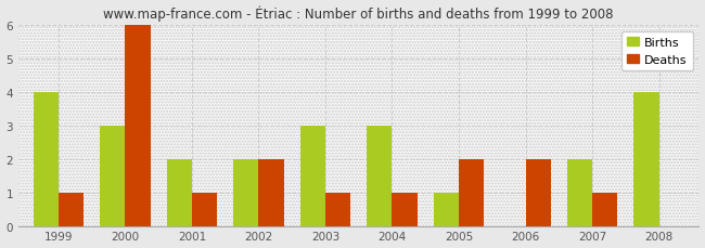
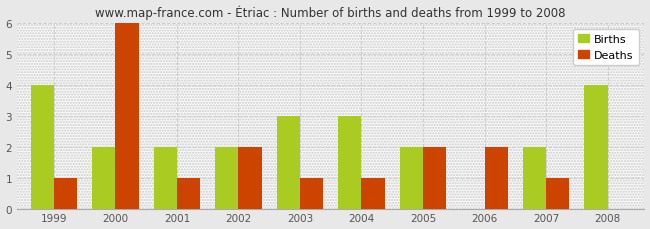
Births/2000: 3 -> 2
Births/2005: 1 -> 2
